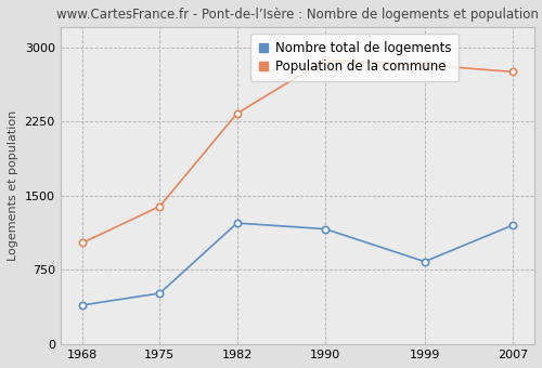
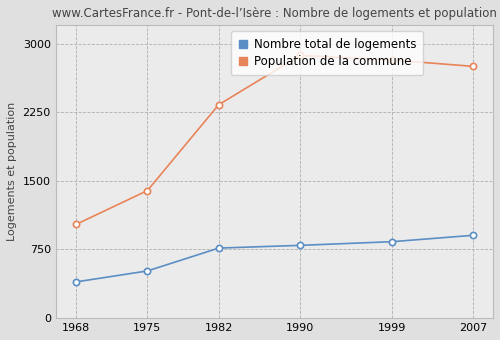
Nombre total de logements/1982: 1220 -> 760
Nombre total de logements/1990: 1160 -> 790
Nombre total de logements/2007: 1200 -> 900
